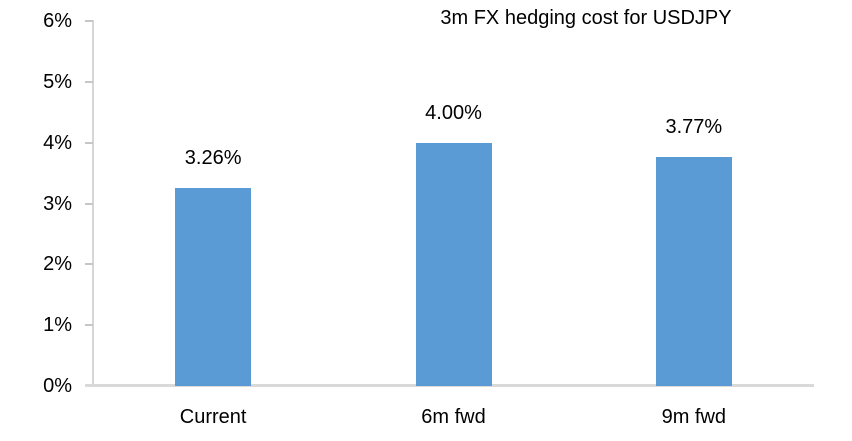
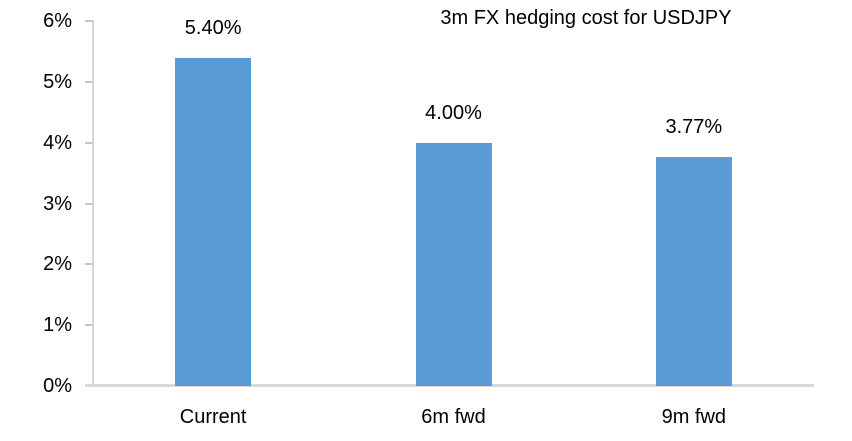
Current: 3.26% -> 5.40%
